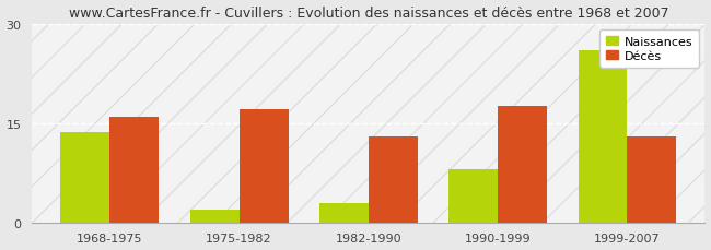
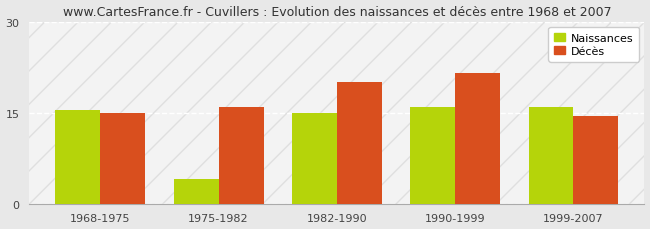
Naissances/1968-1975: 13.6 -> 15.5
Décès/1968-1975: 16.0 -> 15.0
Naissances/1975-1982: 2.0 -> 4.0
Décès/1975-1982: 17.0 -> 16.0
Naissances/1982-1990: 3.0 -> 15.0
Décès/1982-1990: 13.0 -> 20.0
Naissances/1990-1999: 8.0 -> 16.0
Décès/1990-1999: 17.6 -> 21.5
Naissances/1999-2007: 26.0 -> 16.0
Décès/1999-2007: 13.0 -> 14.5
